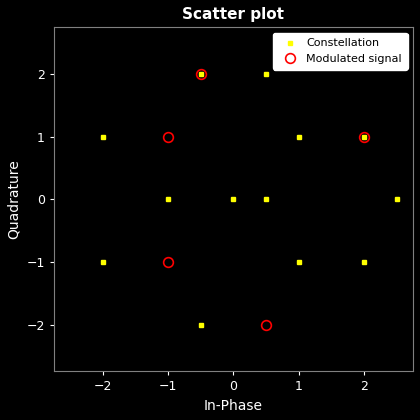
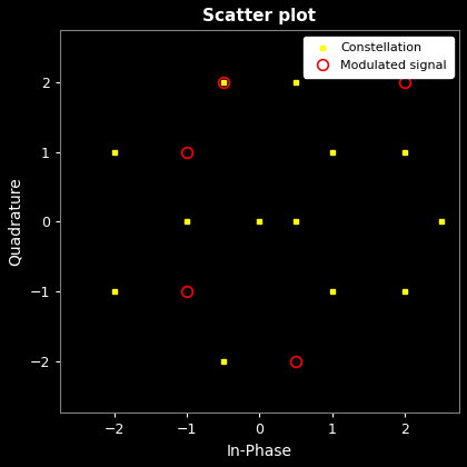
Modulated signal/2: 1 -> 2
